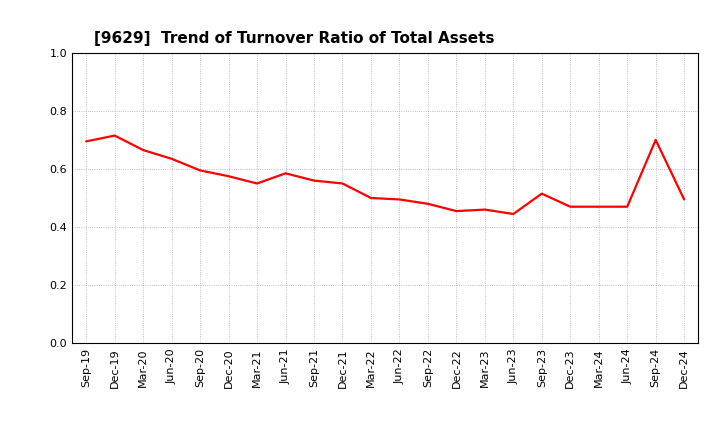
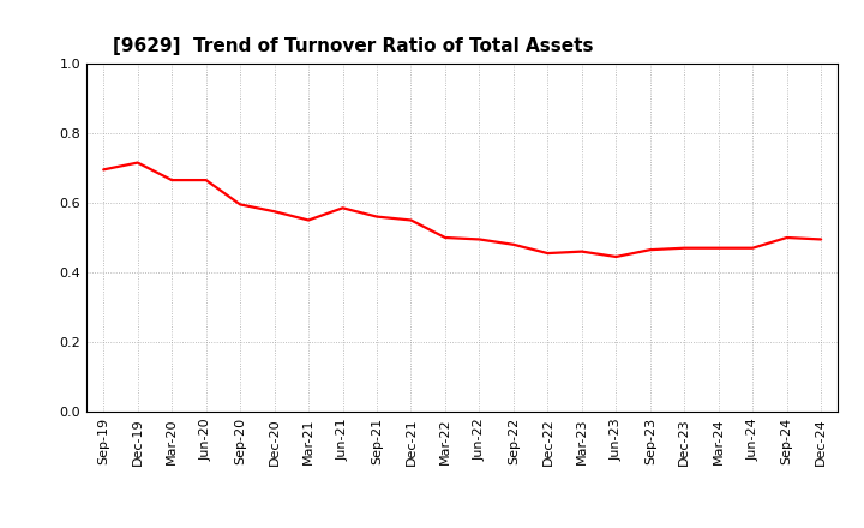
Jun-20: 0.635 -> 0.665
Sep-23: 0.515 -> 0.465
Sep-24: 0.700 -> 0.500
